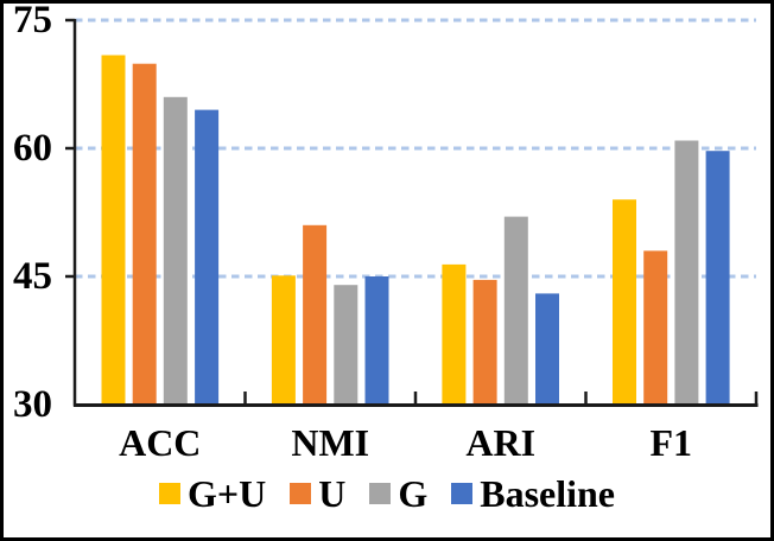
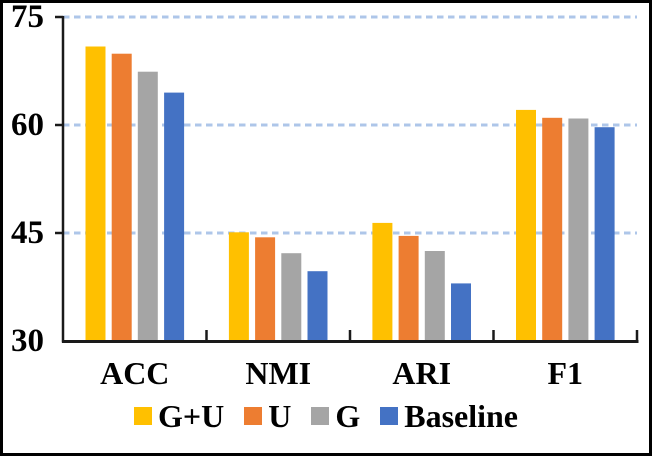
G/ACC: 66 -> 67
U/NMI: 51 -> 44
G/NMI: 44 -> 42
Baseline/NMI: 45 -> 40
G/ARI: 52 -> 42
Baseline/ARI: 43 -> 38
G+U/F1: 54 -> 62
U/F1: 48 -> 61
